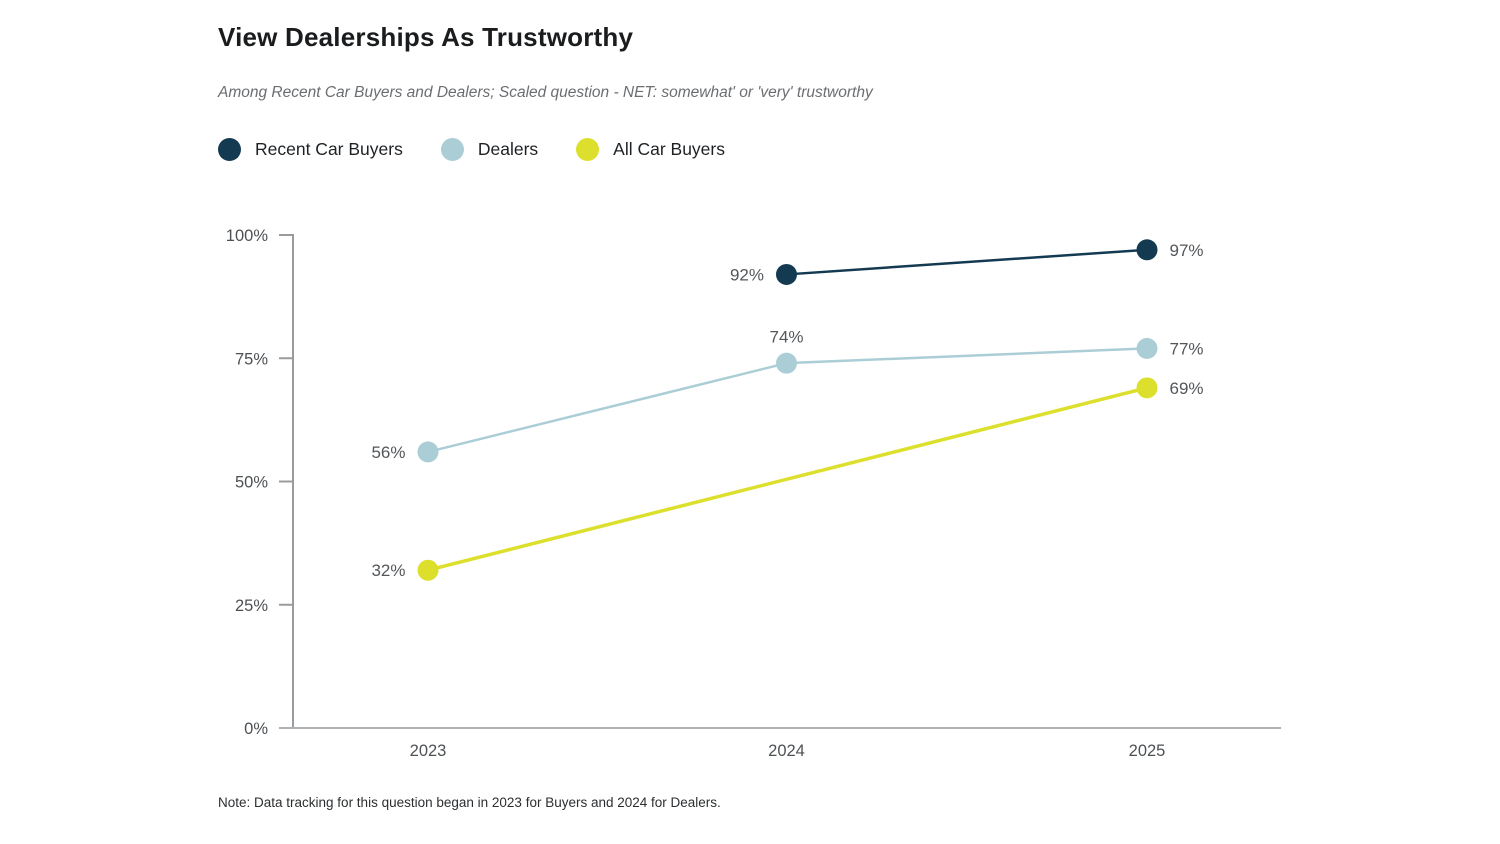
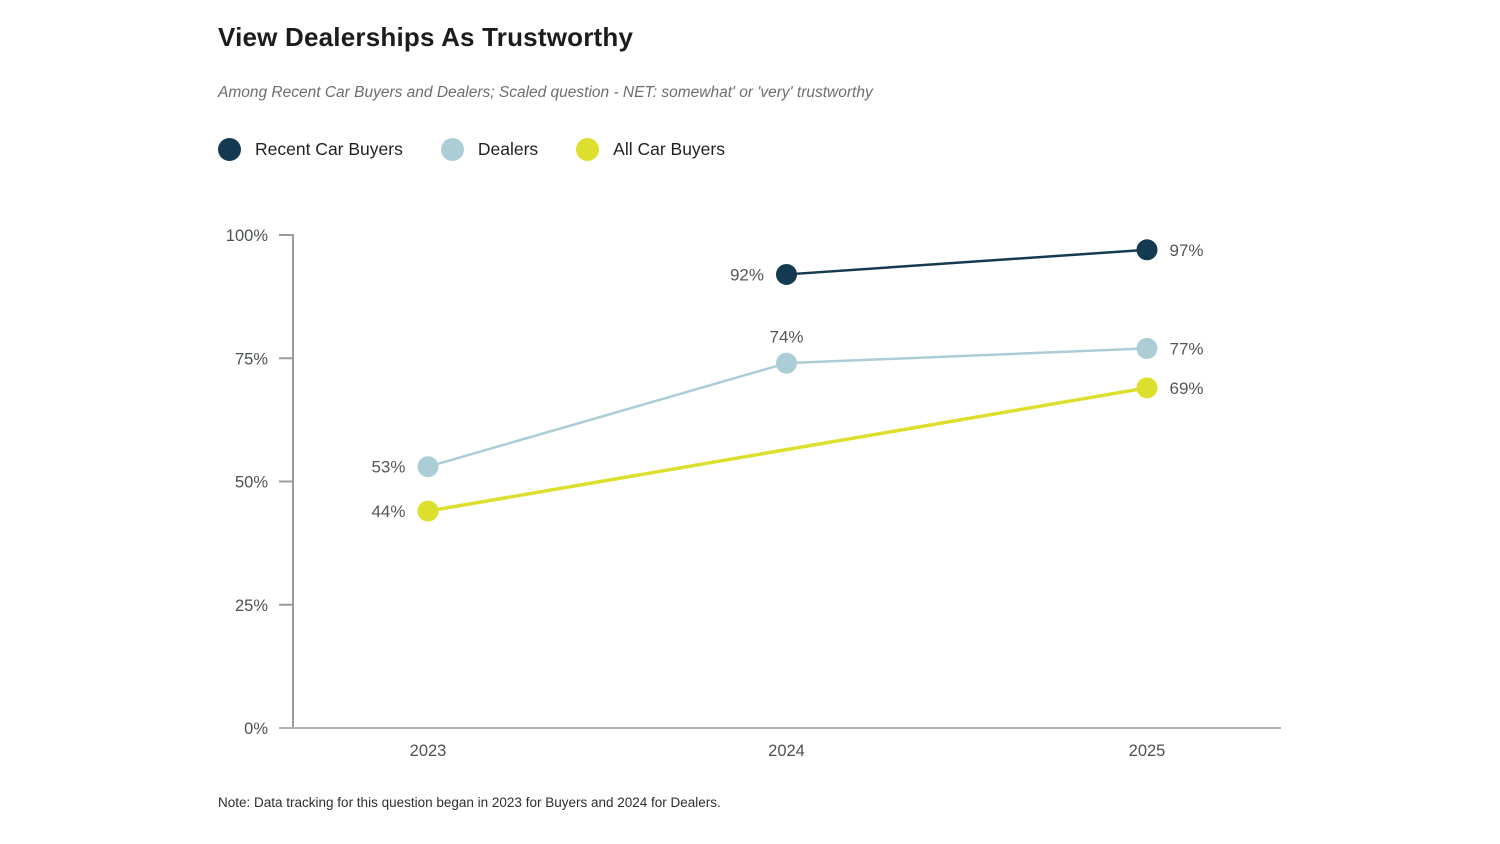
Dealers/2023: 56% -> 53%
All Car Buyers/2023: 32% -> 44%
